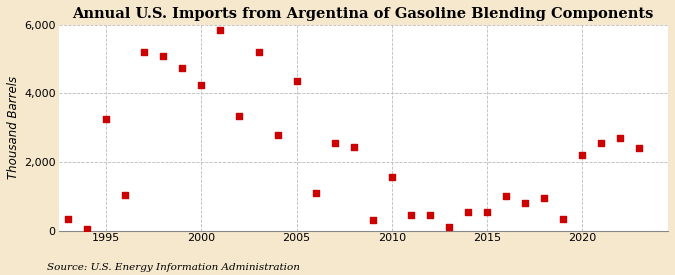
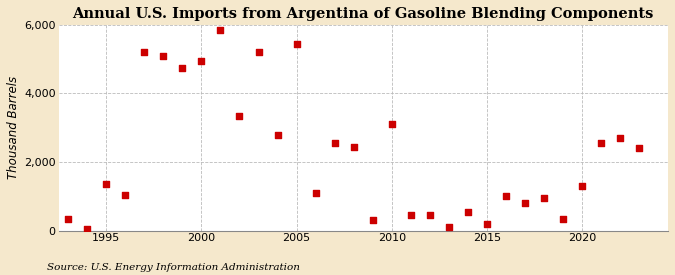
1995: 3,250 -> 1,350
2000: 4,250 -> 4,950
2005: 4,350 -> 5,450
2010: 1,550 -> 3,100
2015: 550 -> 200
2020: 2,200 -> 1,300
